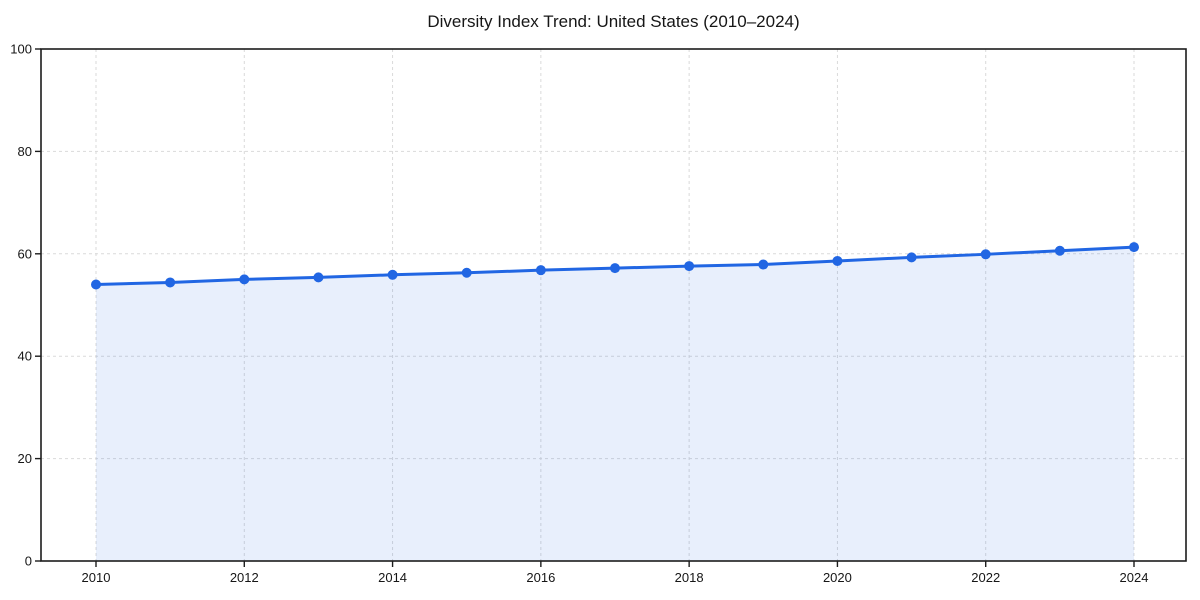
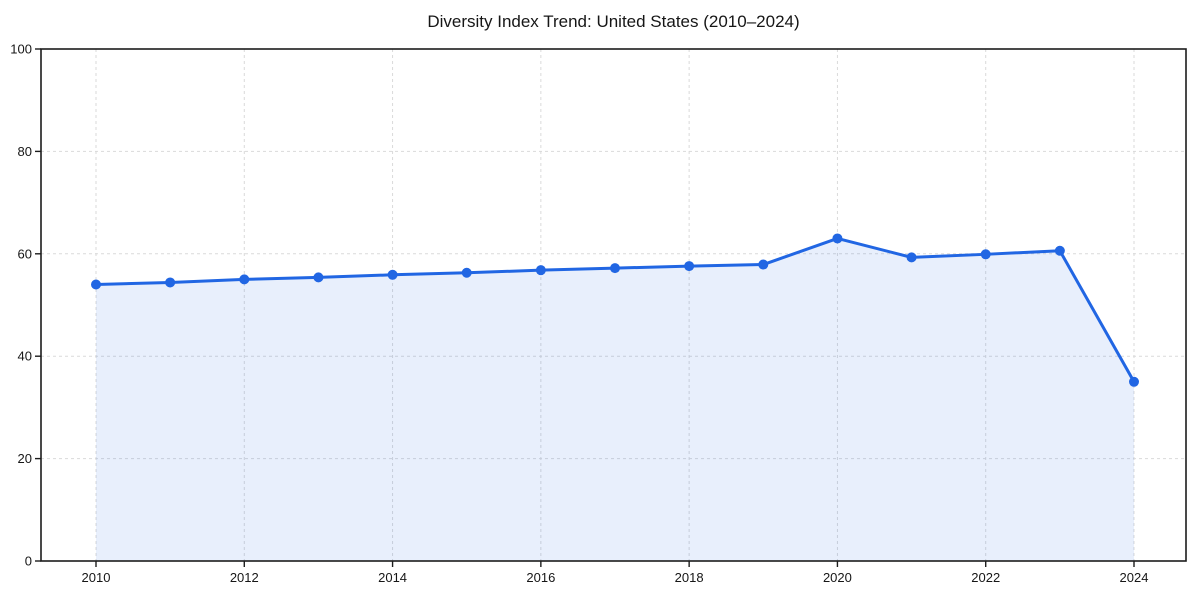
2020: 59 -> 63
2024: 61 -> 35
